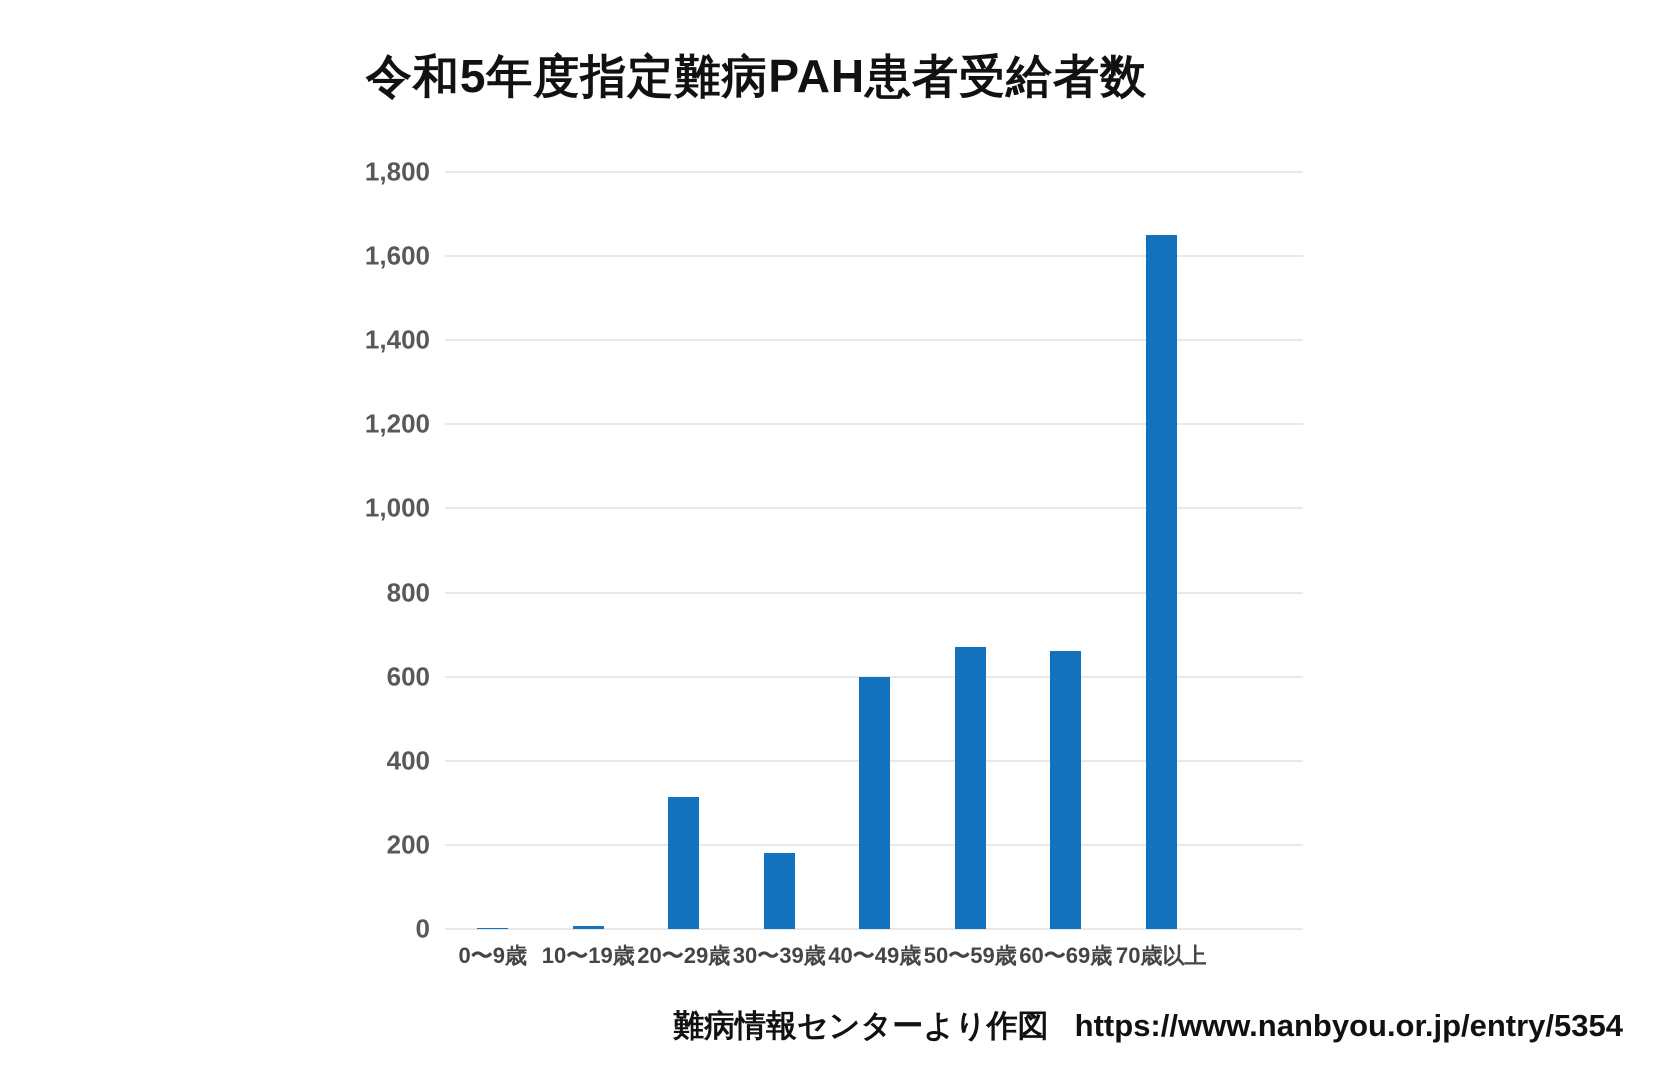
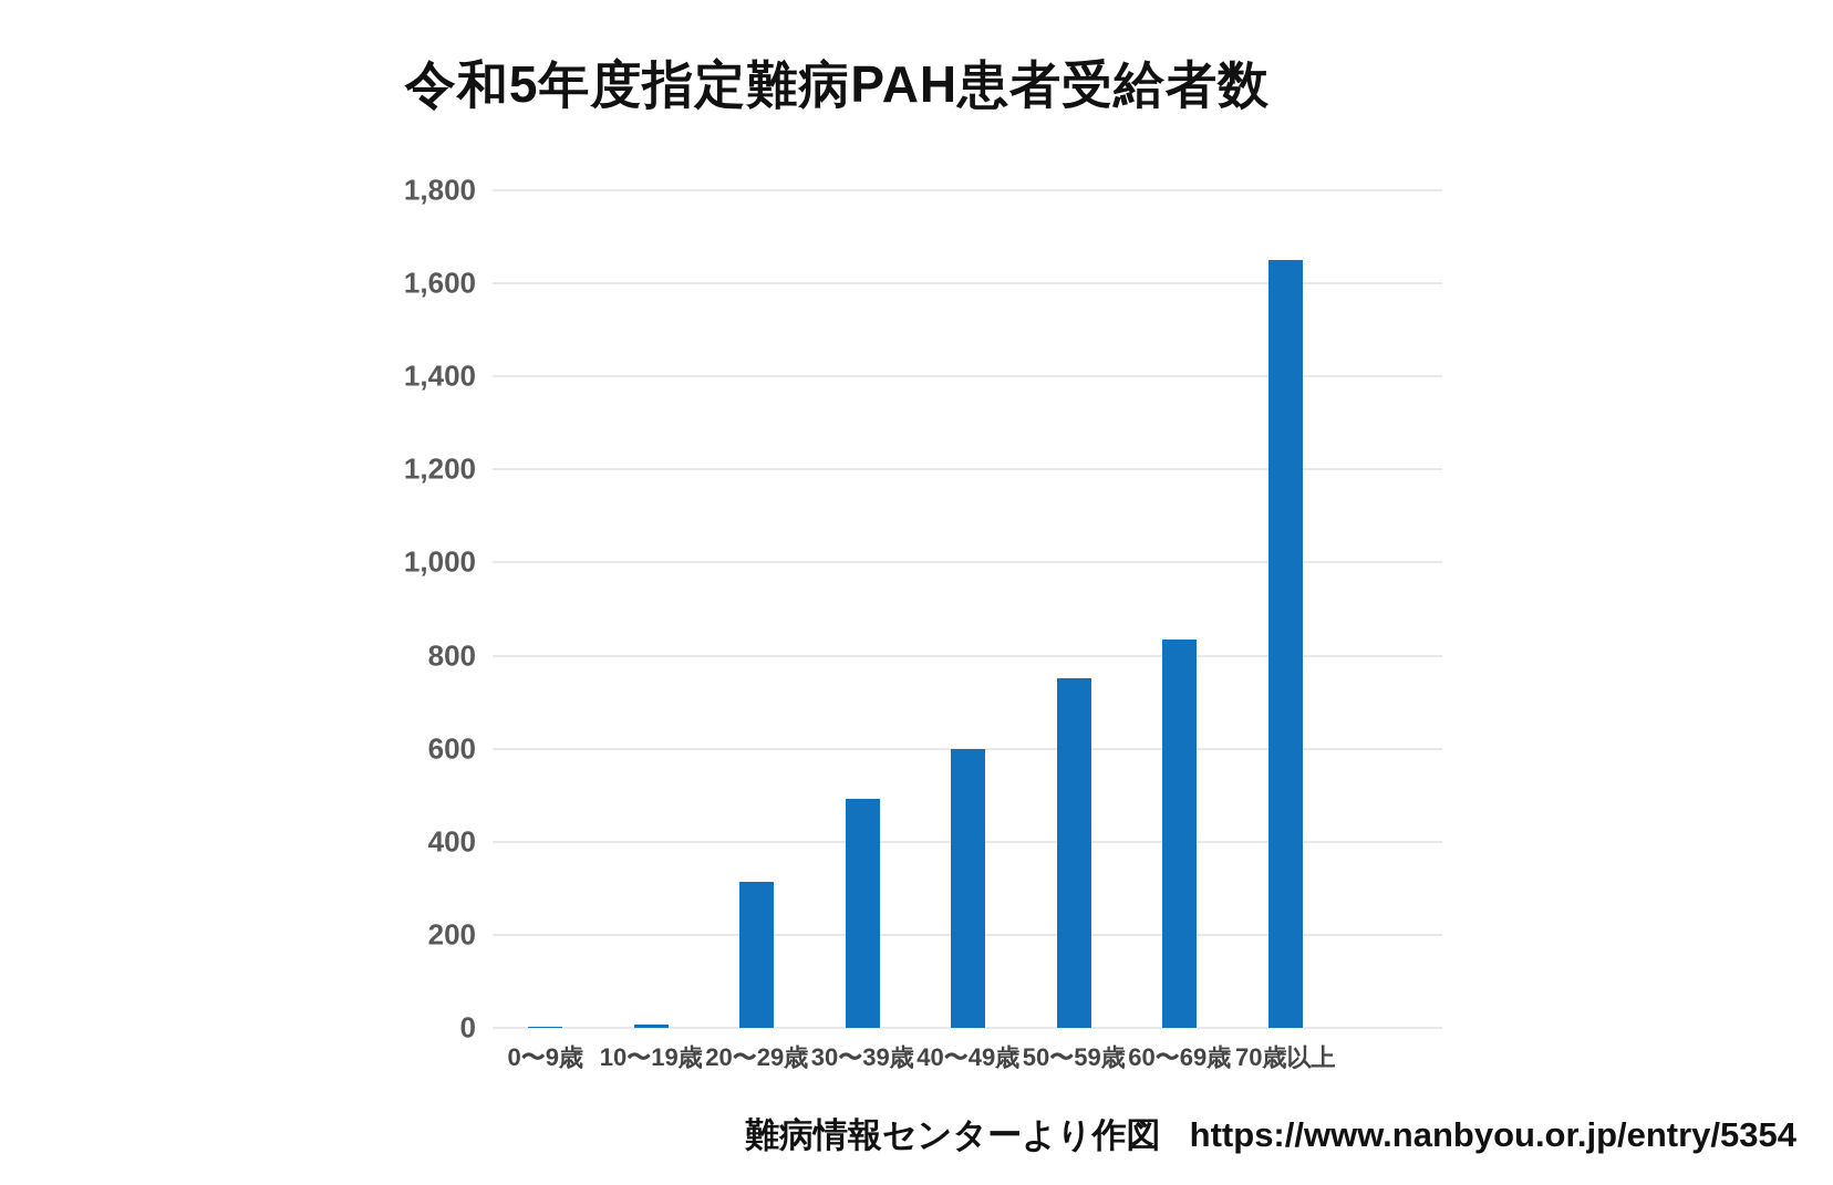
30〜39歳: 180 -> 490
50〜59歳: 670 -> 750
60〜69歳: 660 -> 840
